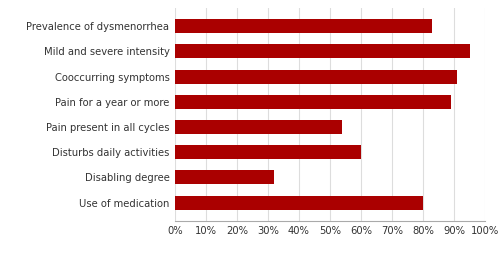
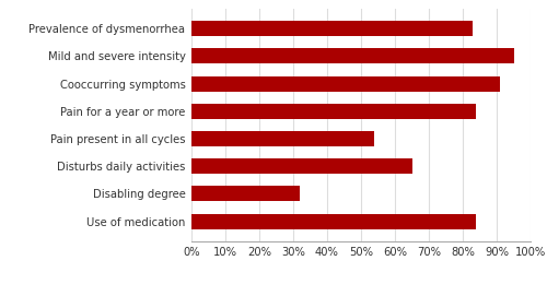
Pain for a year or more: 89% -> 84%
Disturbs daily activities: 60% -> 65%
Use of medication: 80% -> 84%
